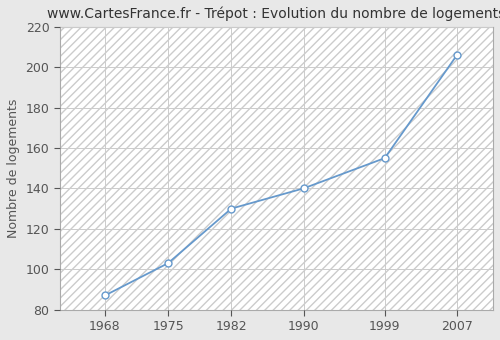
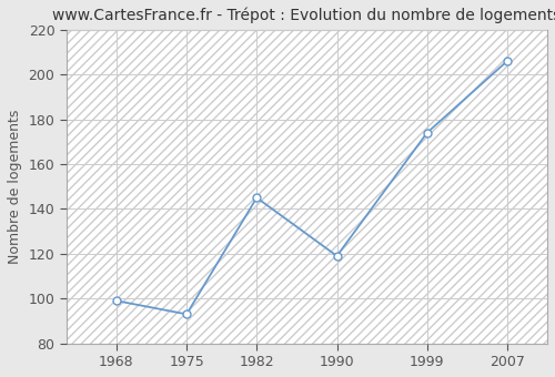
1968: 87 -> 99
1975: 103 -> 93
1982: 130 -> 145
1990: 140 -> 119
1999: 155 -> 174
